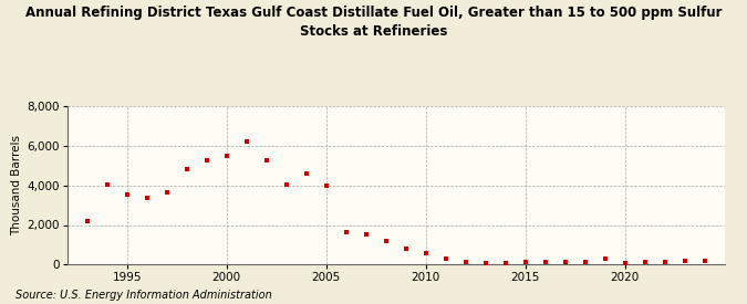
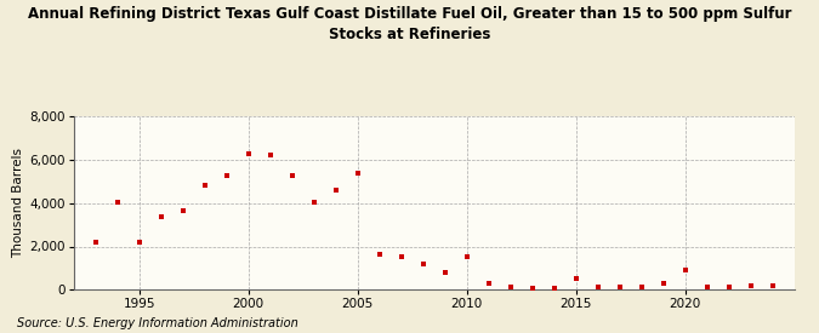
1995: 3,600 -> 2,200
2000: 5,500 -> 6,300
2005: 4,000 -> 5,400
2010: 600 -> 1,500
2015: 100 -> 500
2020: 100 -> 900
